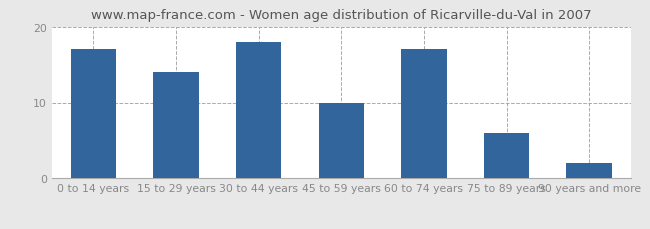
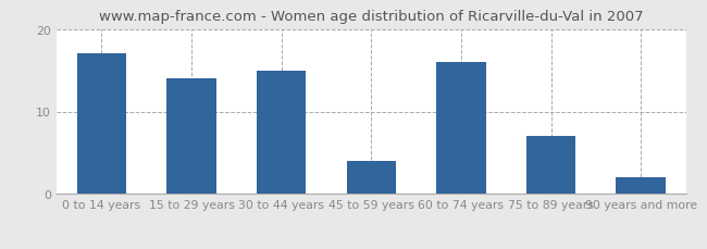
30 to 44 years: 18 -> 15
45 to 59 years: 10 -> 4
60 to 74 years: 17 -> 16
75 to 89 years: 6 -> 7
